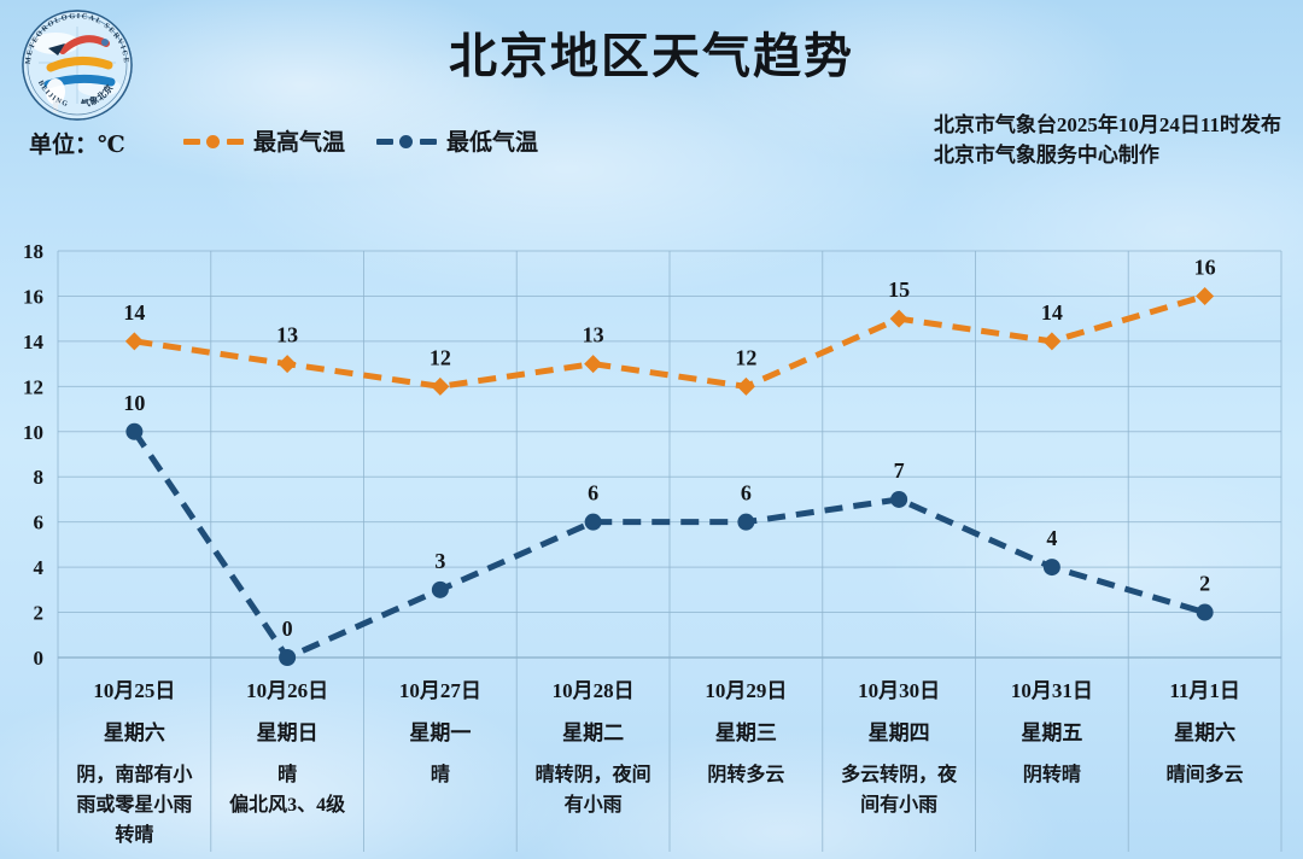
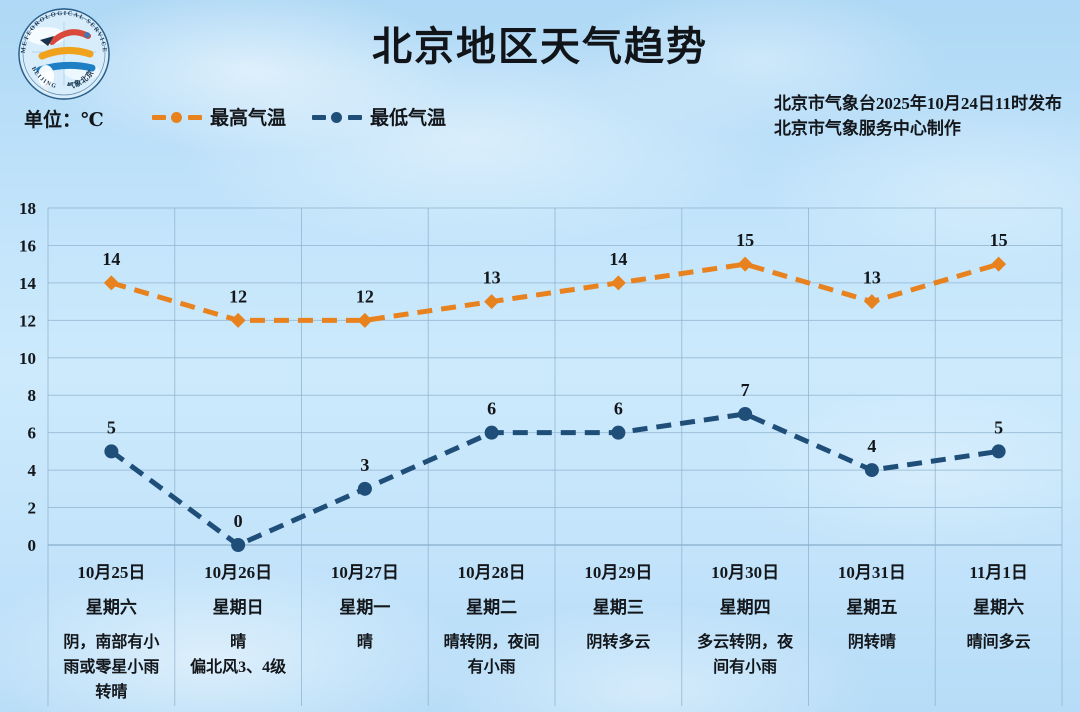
最低气温/10月25日: 10 -> 5
最高气温/10月26日: 13 -> 12
最高气温/10月29日: 12 -> 14
最高气温/10月31日: 14 -> 13
最高气温/11月1日: 16 -> 15
最低气温/11月1日: 2 -> 5
